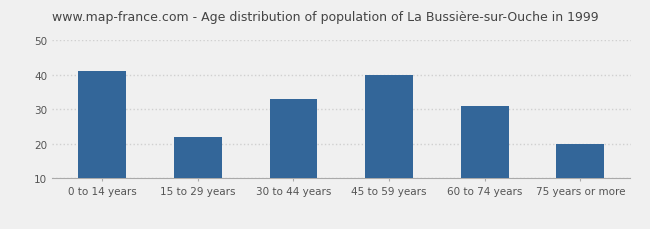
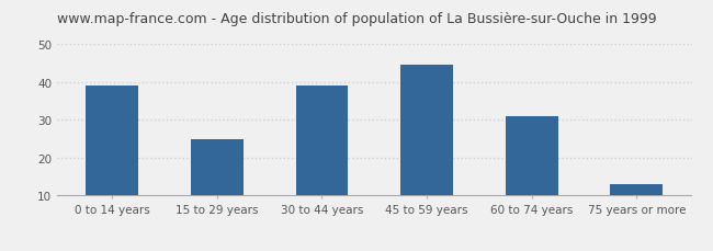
0 to 14 years: 41.0 -> 39.0
15 to 29 years: 22.0 -> 25.0
30 to 44 years: 33.0 -> 39.0
45 to 59 years: 40.0 -> 44.5
75 years or more: 20.0 -> 13.0
